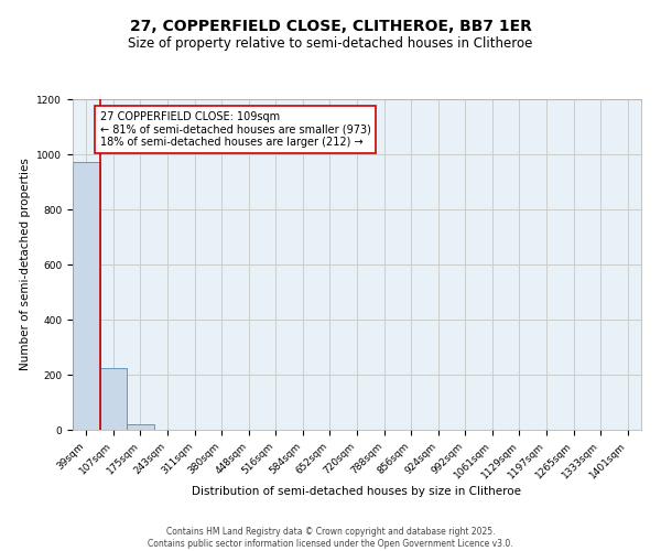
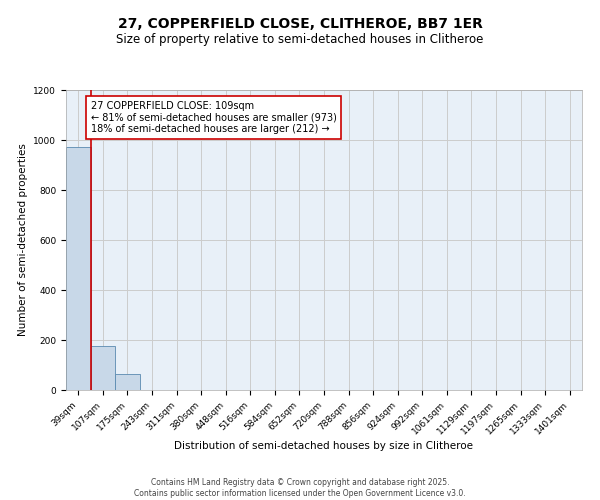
107sqm: 225 -> 175
175sqm: 20 -> 65
